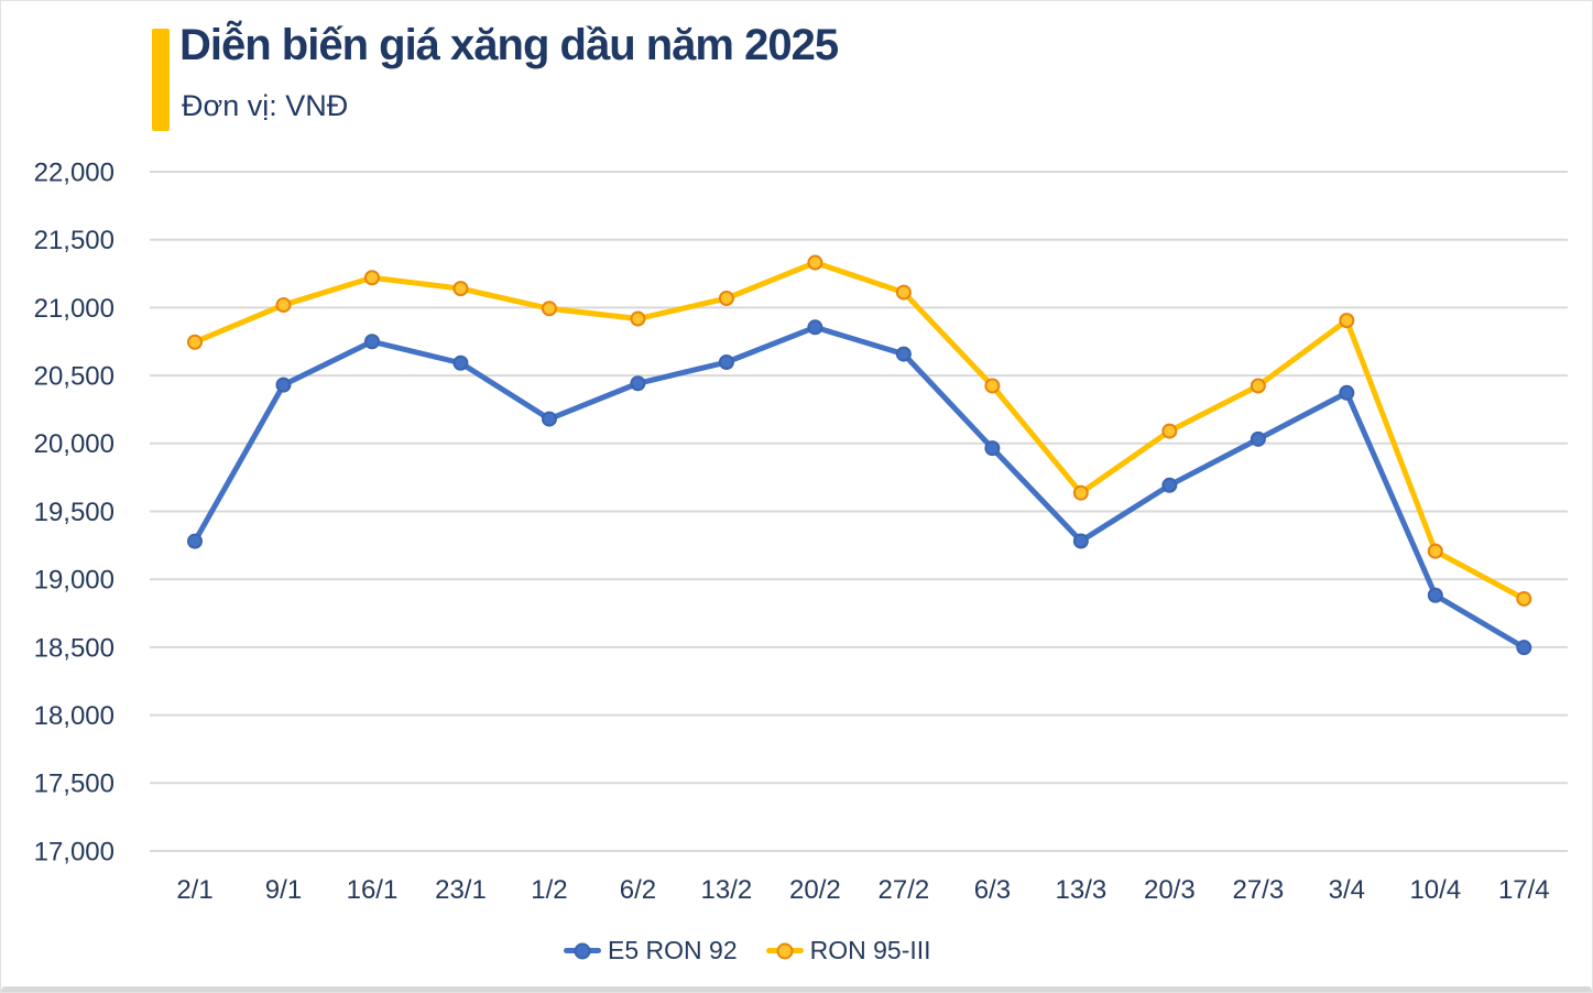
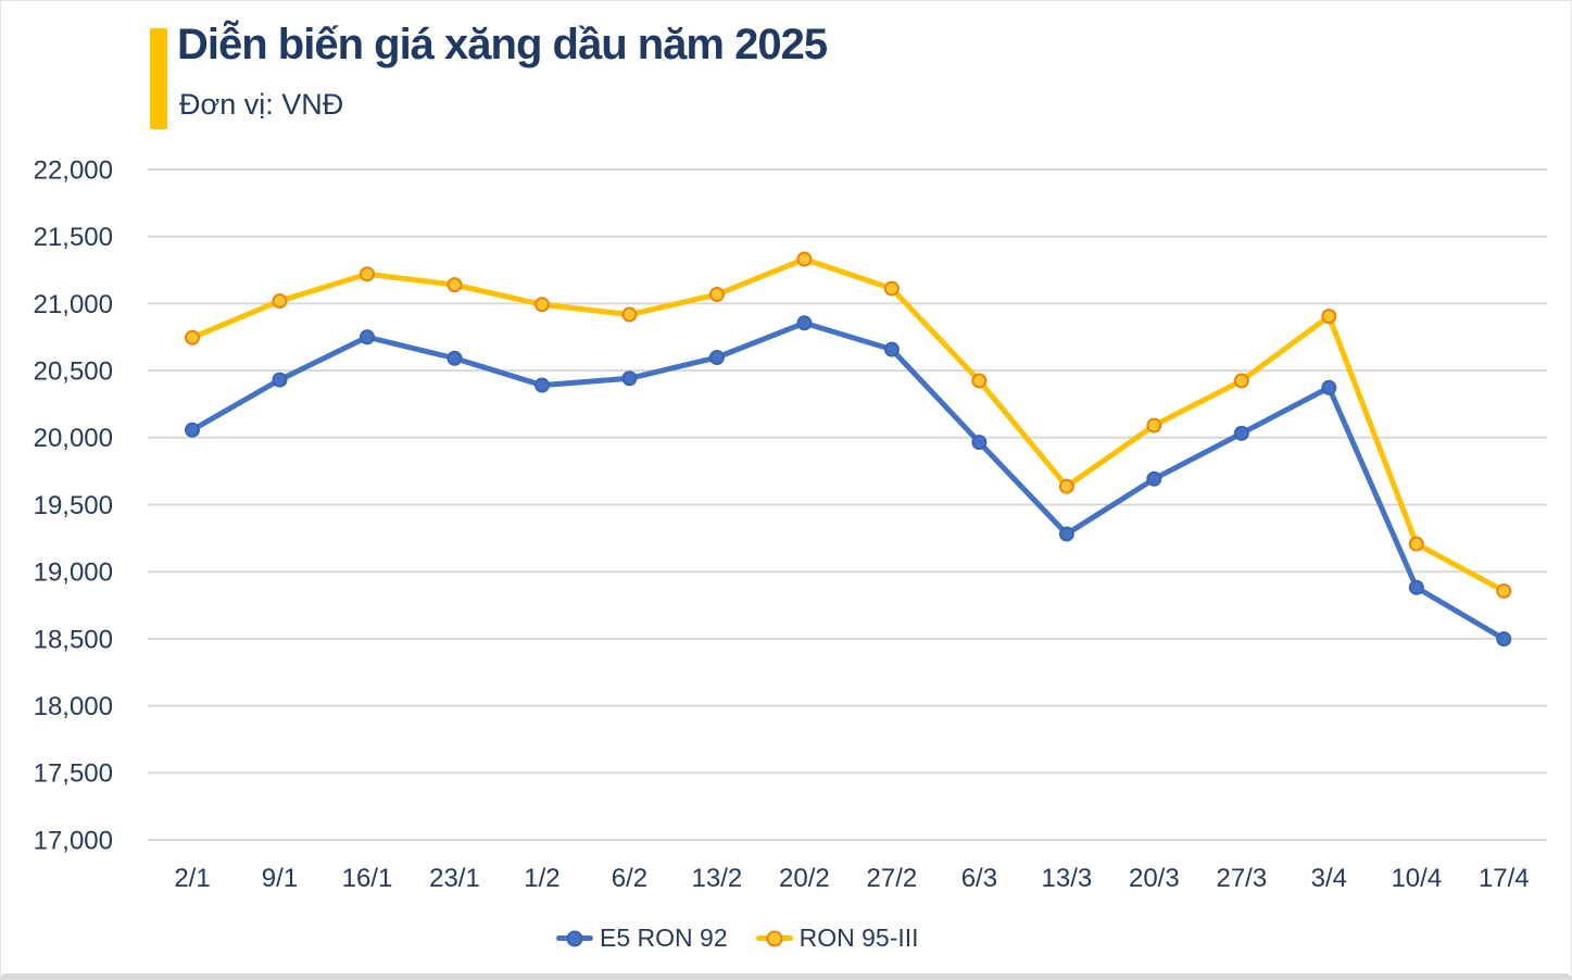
E5 RON 92/2/1: 19280 -> 20060
E5 RON 92/1/2: 20180 -> 20390
